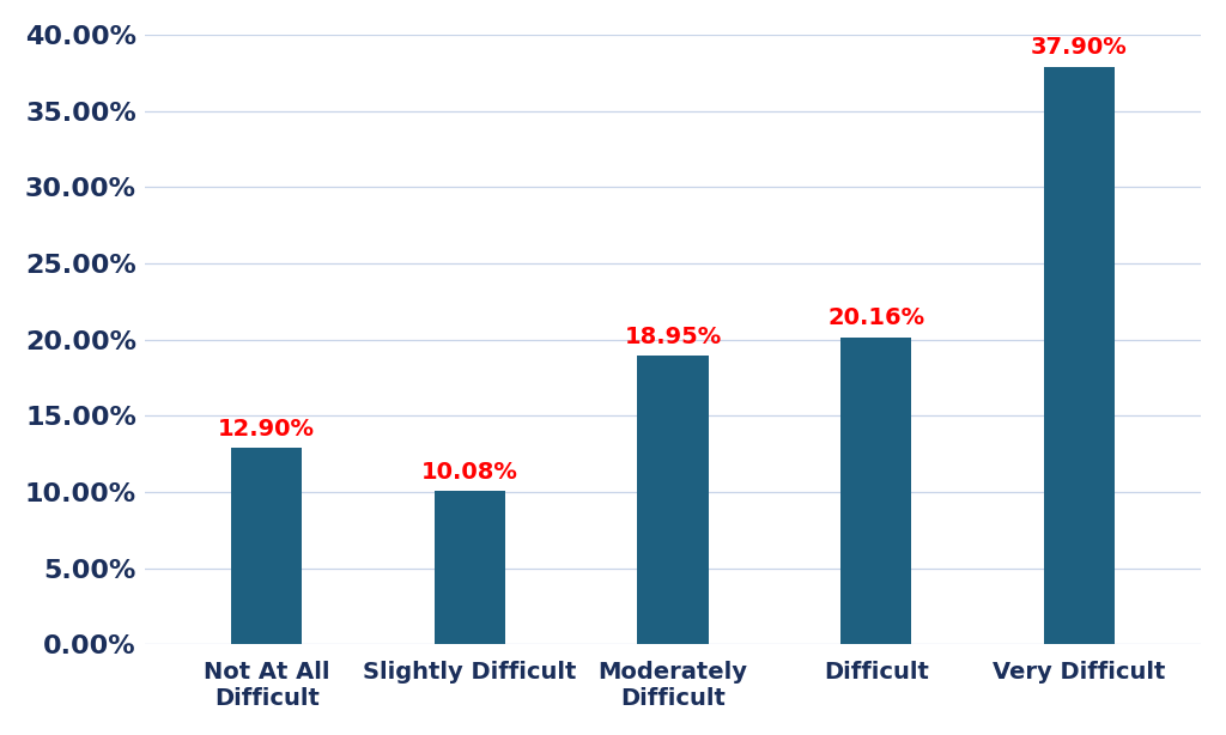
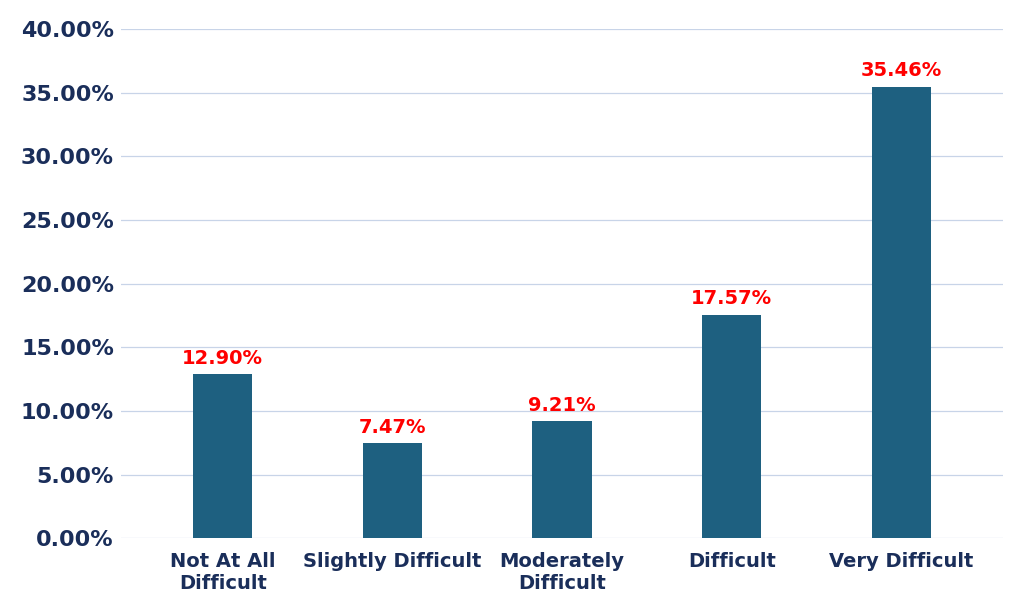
Slightly Difficult: 10.08% -> 7.47%
Moderately Difficult: 18.95% -> 9.21%
Difficult: 20.16% -> 17.57%
Very Difficult: 37.90% -> 35.46%
